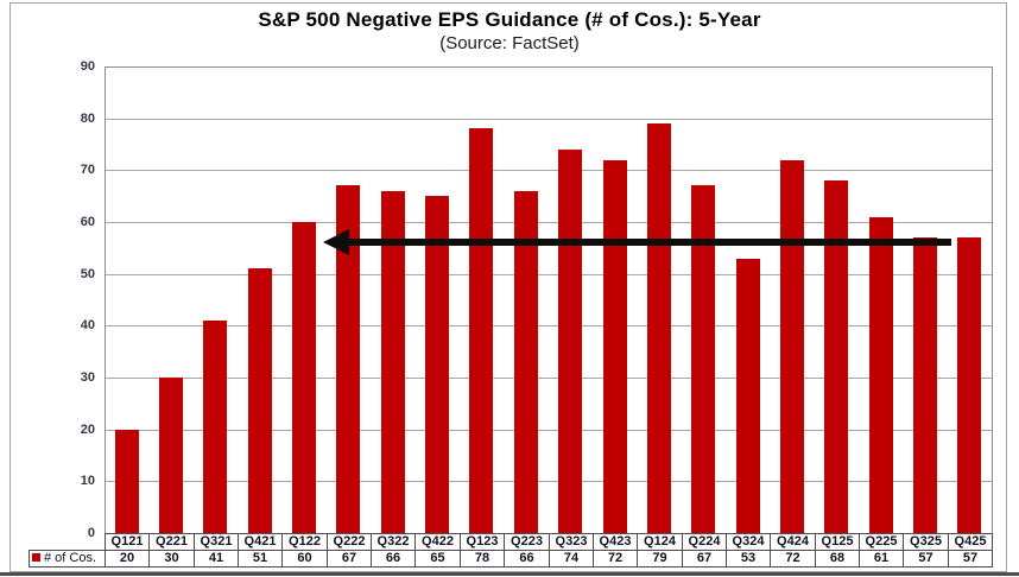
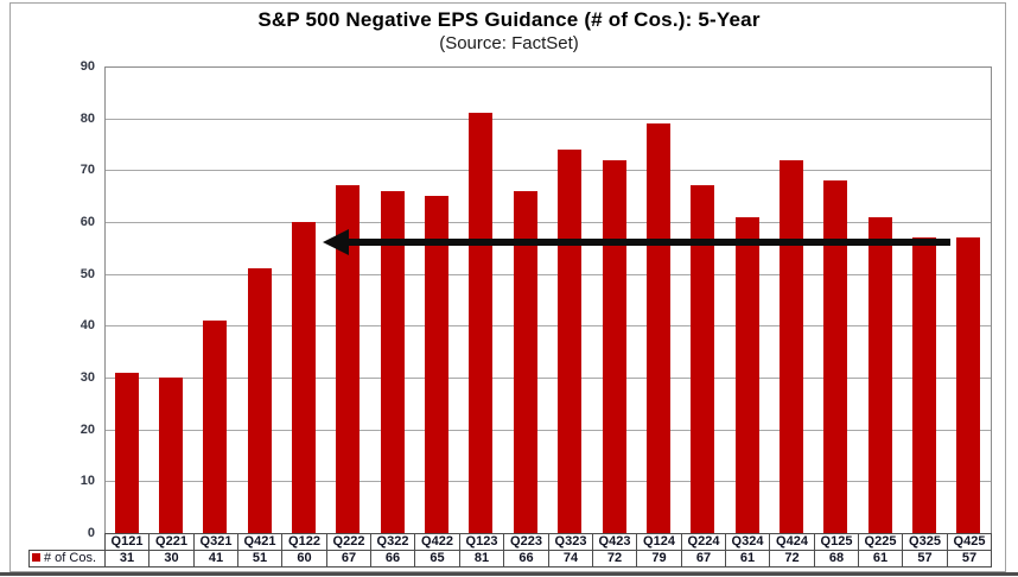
Q121: 20 -> 31
Q123: 78 -> 81
Q324: 53 -> 61
